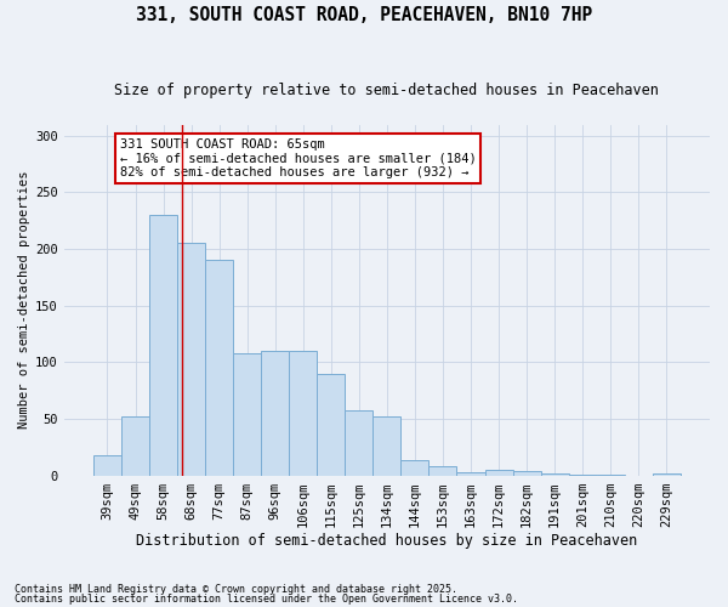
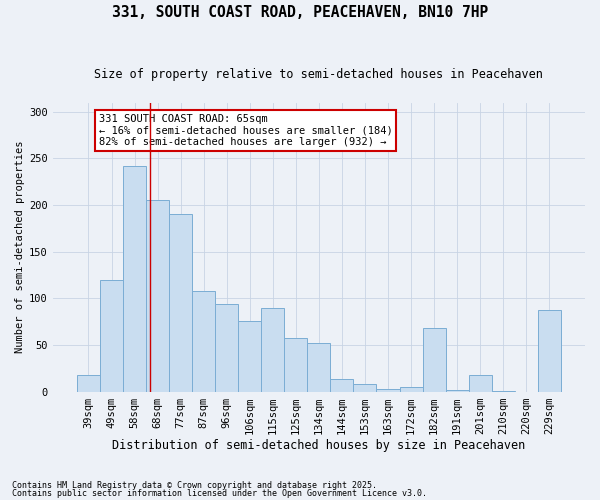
49sqm: 52 -> 120
58sqm: 230 -> 242
96sqm: 110 -> 94
106sqm: 110 -> 76
182sqm: 4 -> 68
201sqm: 1 -> 18
229sqm: 2 -> 88
